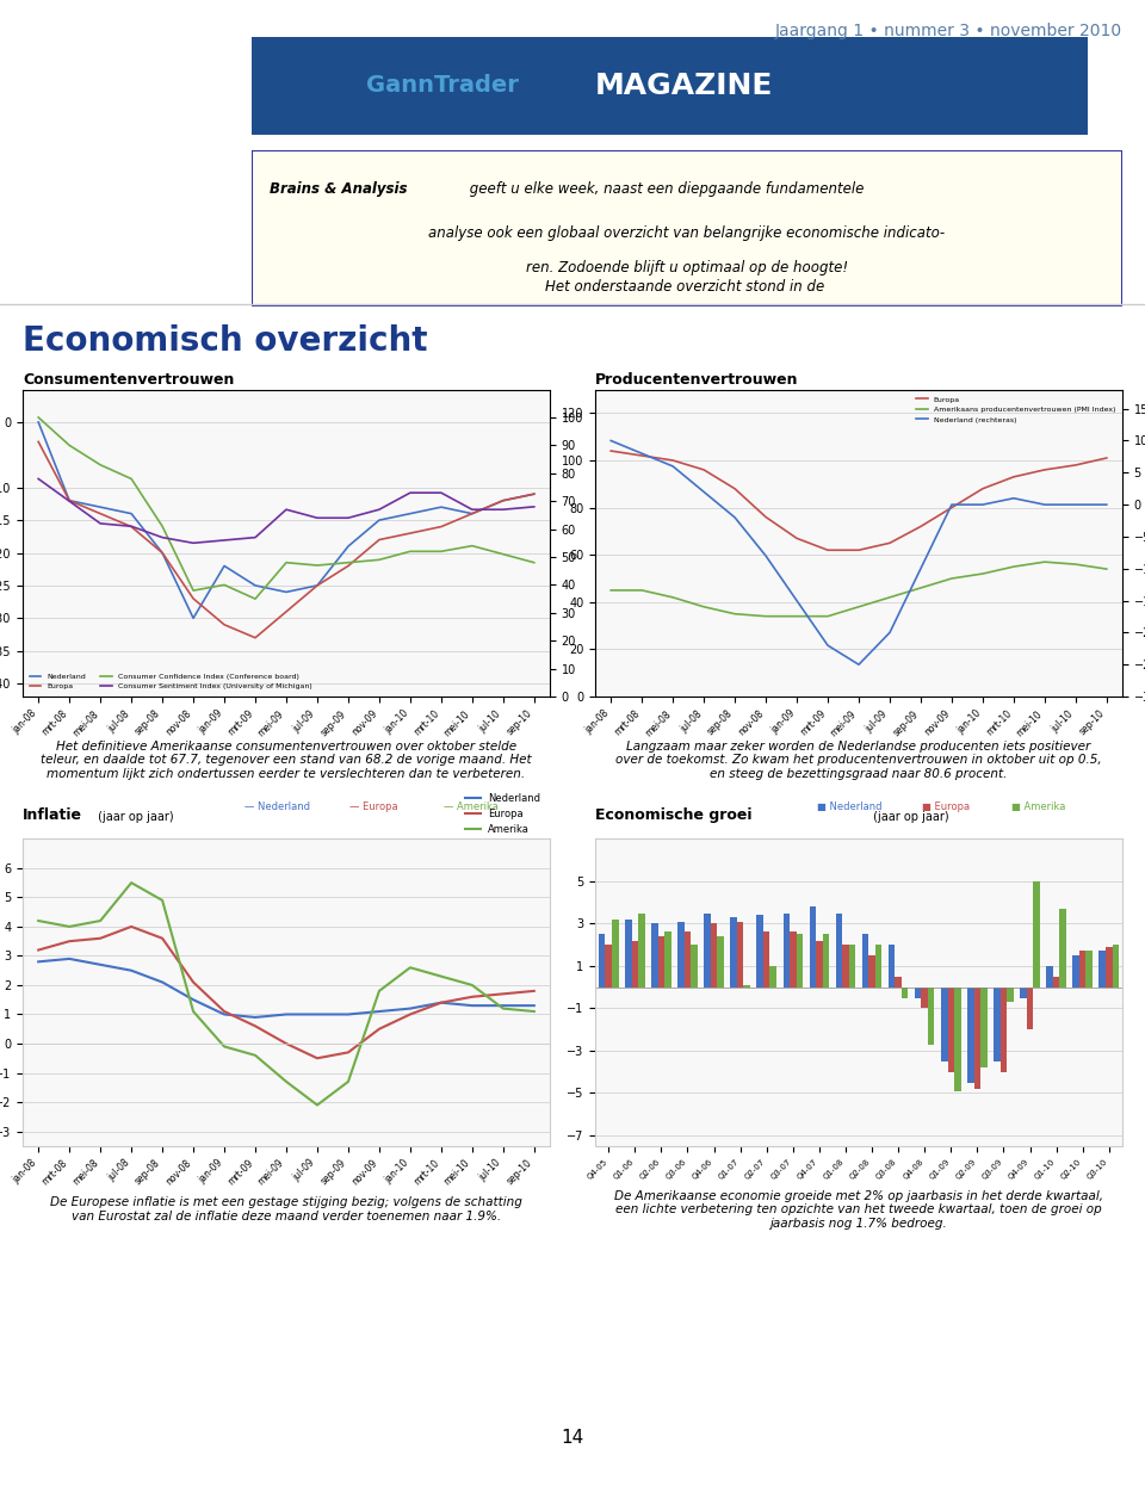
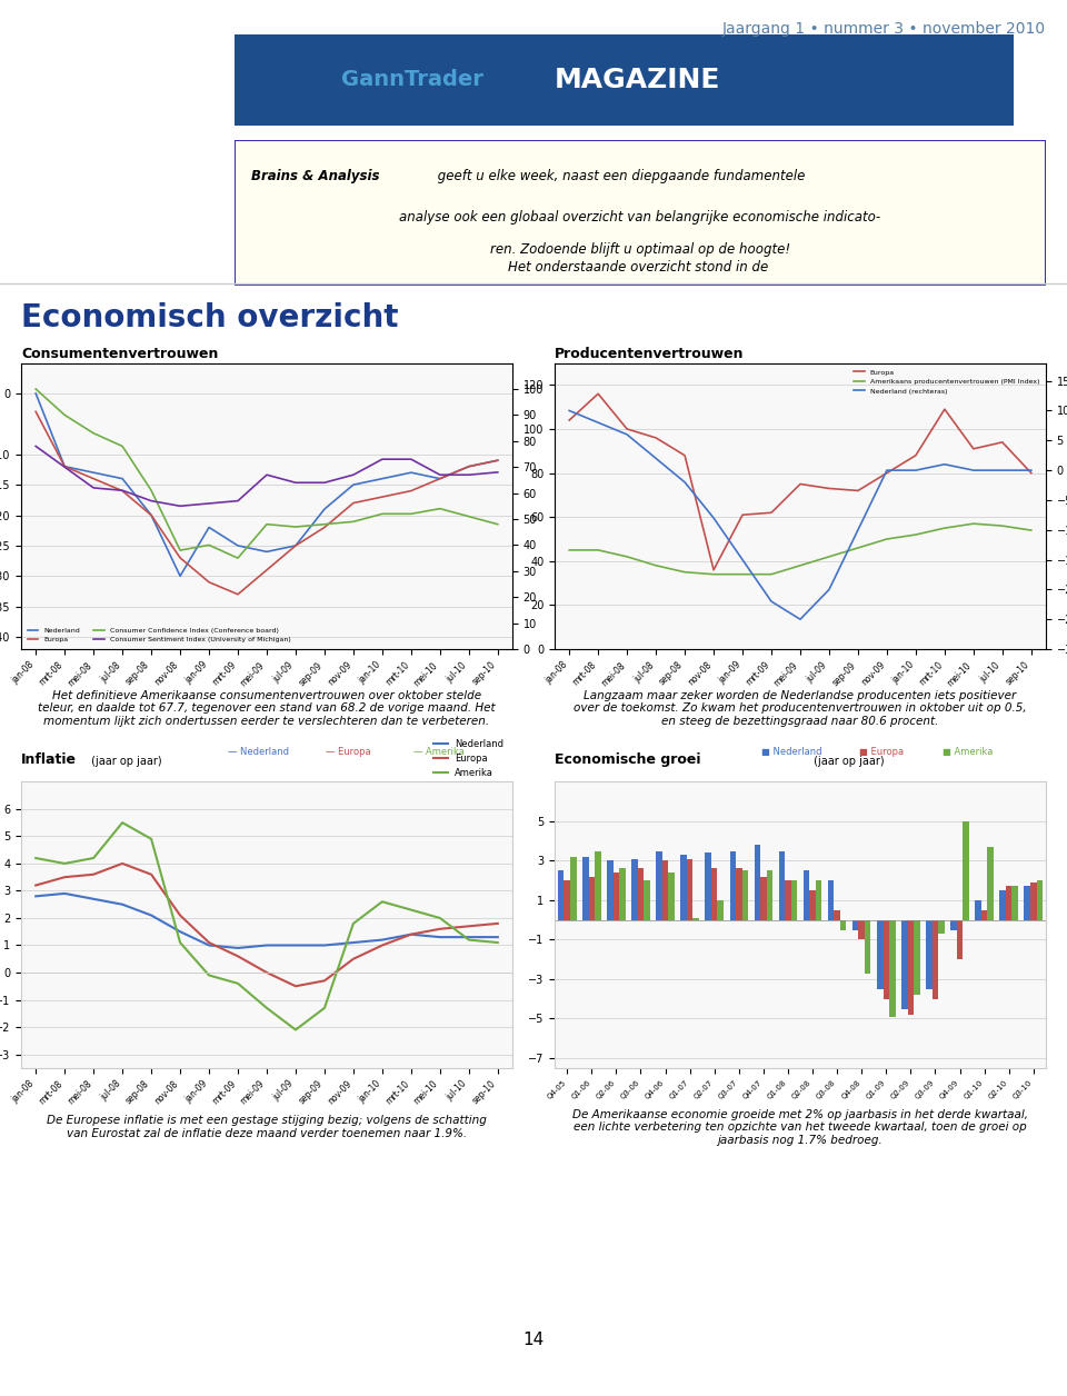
Producentenvertrouwen/Europa/mrt-08: 102 -> 116
Producentenvertrouwen/Europa/nov-08: 76 -> 36
Producentenvertrouwen/Europa/jan-09: 67 -> 61
Producentenvertrouwen/Europa/mei-09: 62 -> 75
Producentenvertrouwen/Europa/jul-09: 65 -> 73
Producentenvertrouwen/Europa/mrt-10: 93 -> 109
Producentenvertrouwen/Europa/mei-10: 96 -> 91
Producentenvertrouwen/Europa/jul-10: 98 -> 94
Producentenvertrouwen/Europa/sep-10: 101 -> 80
